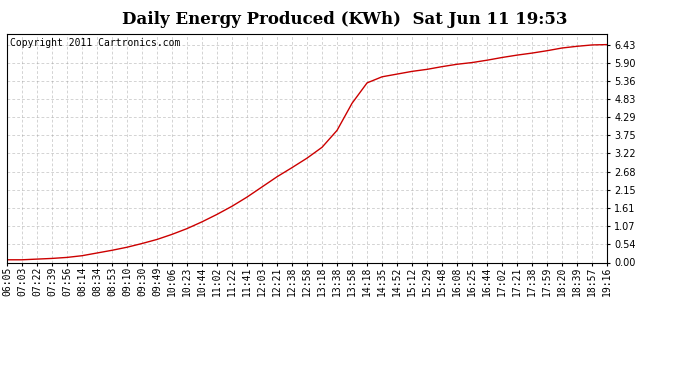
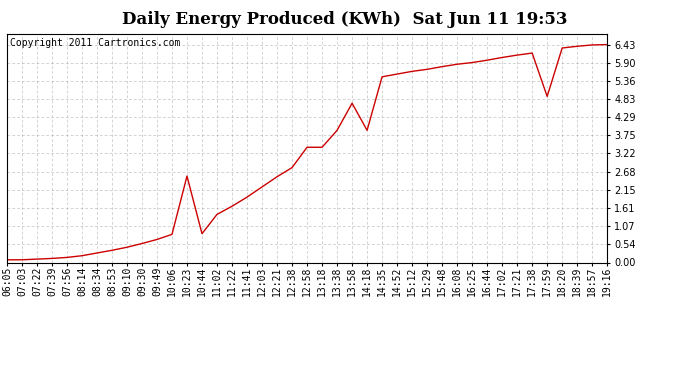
10:23: 1.00 -> 2.55
10:44: 1.20 -> 0.85
12:58: 3.08 -> 3.40
14:18: 5.30 -> 3.90
17:59: 6.25 -> 4.90
